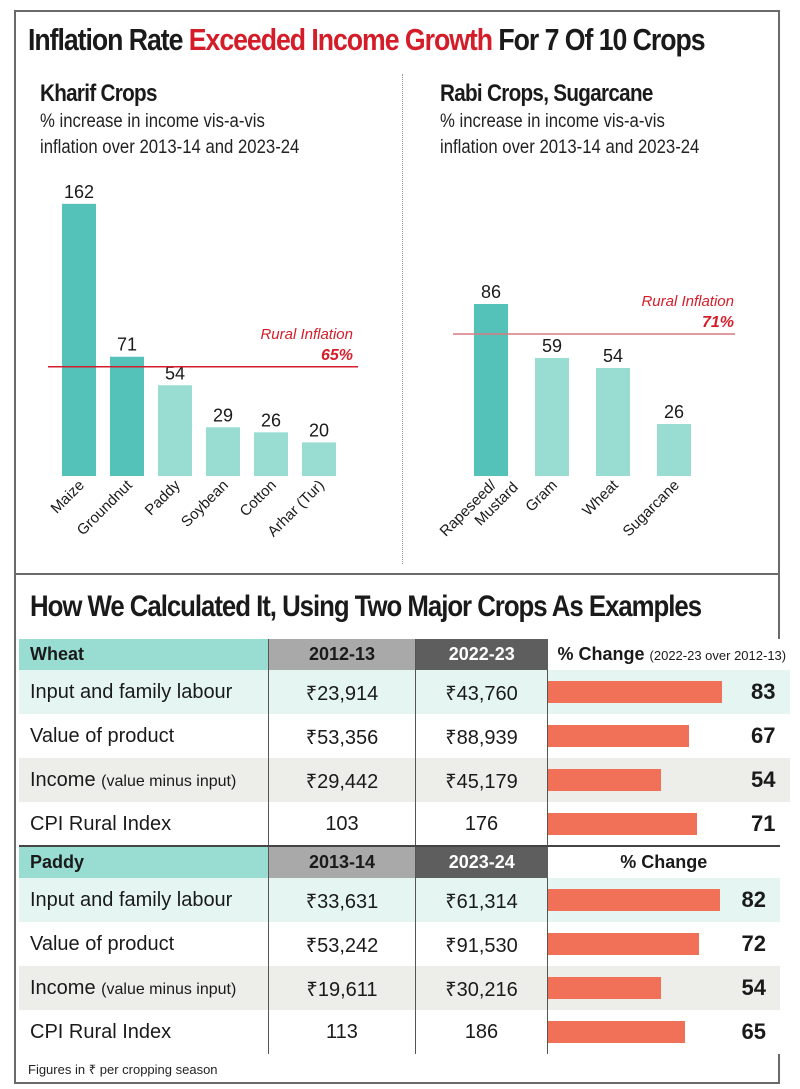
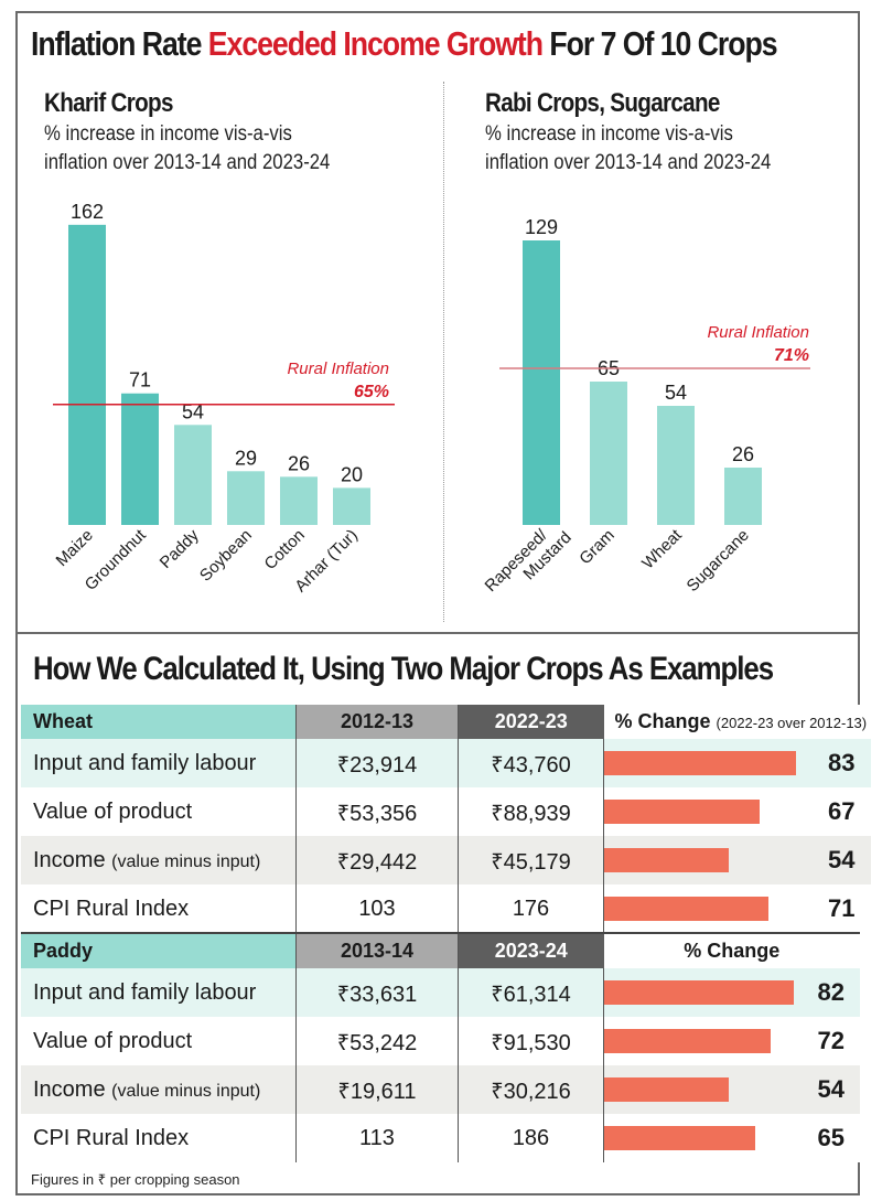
Rabi Crops, Sugarcane/Rapeseed/ Mustard: 86 -> 129
Rabi Crops, Sugarcane/Gram: 59 -> 65
